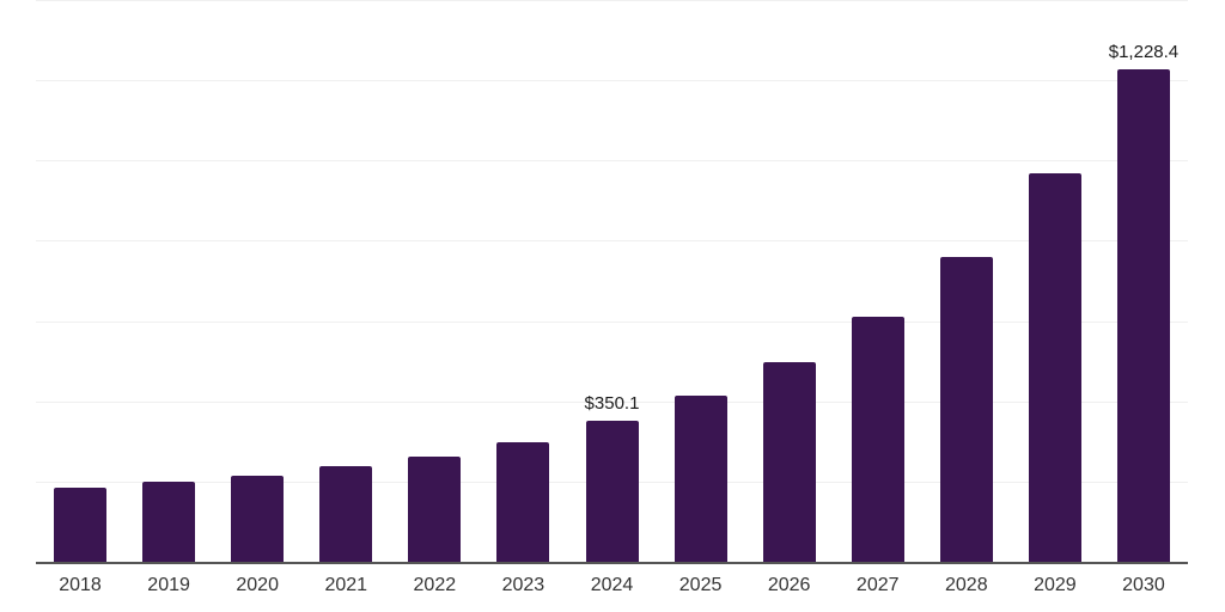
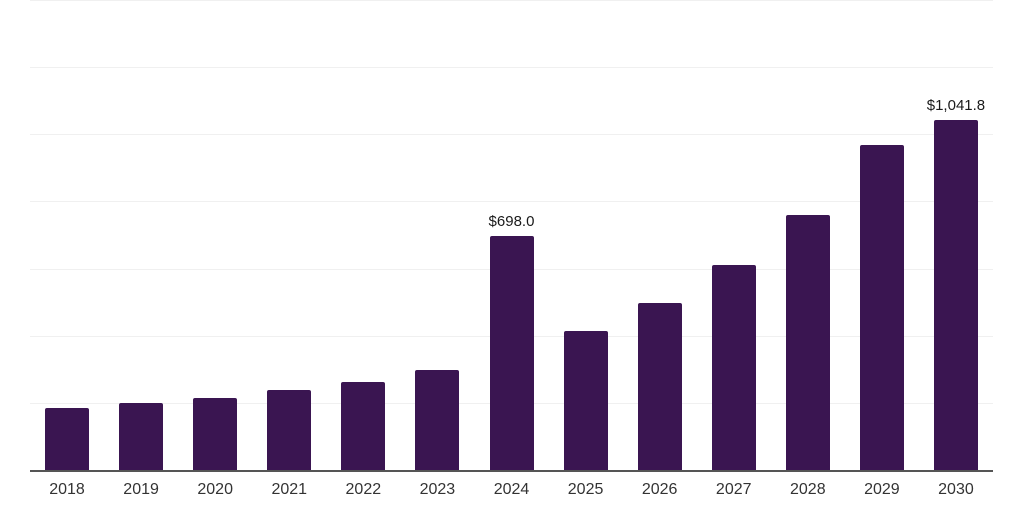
2024: $350.1 -> $698.0
2030: $1,228.4 -> $1,041.8
